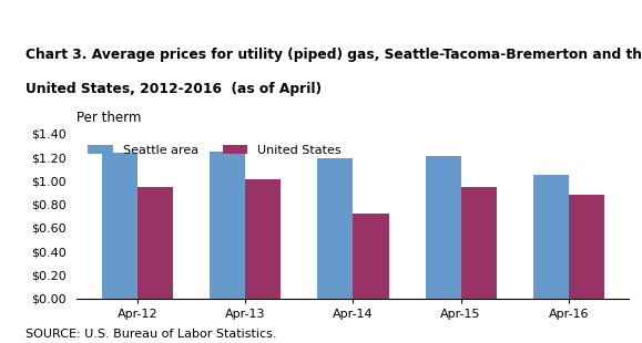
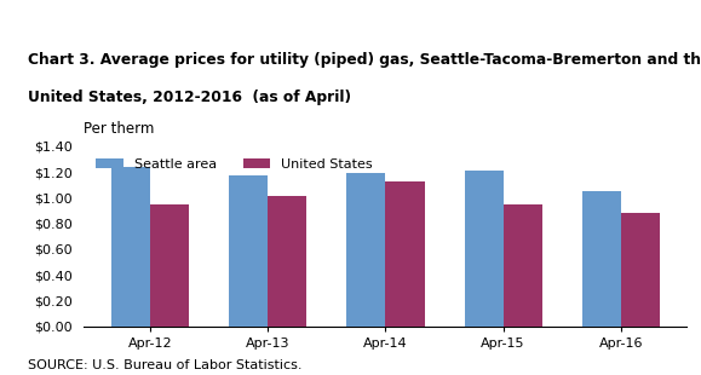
Seattle area/Apr-13: $1.25 -> $1.17
United States/Apr-14: $0.72 -> $1.13
